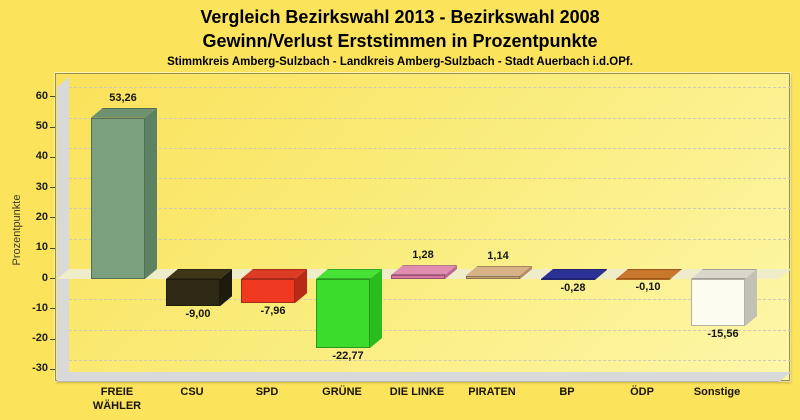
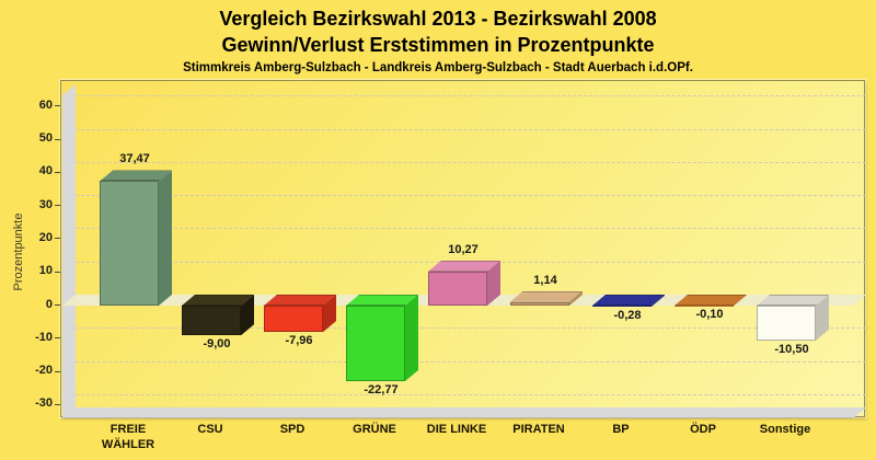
FREIE WÄHLER: 53,26 -> 37,47
DIE LINKE: 1,28 -> 10,27
Sonstige: -15,56 -> -10,50
